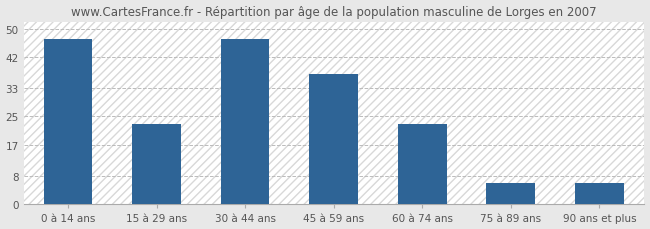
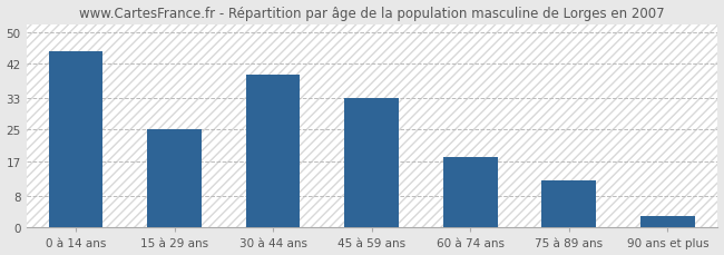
0 à 14 ans: 47 -> 45
15 à 29 ans: 23 -> 25
30 à 44 ans: 47 -> 39
45 à 59 ans: 37 -> 33
60 à 74 ans: 23 -> 18
75 à 89 ans: 6 -> 12
90 ans et plus: 6 -> 3
